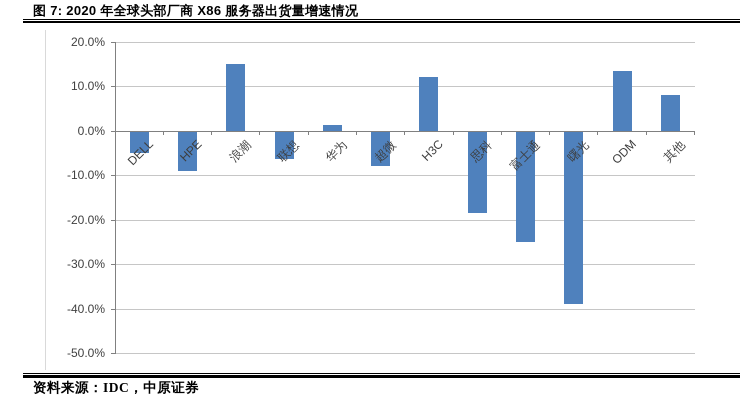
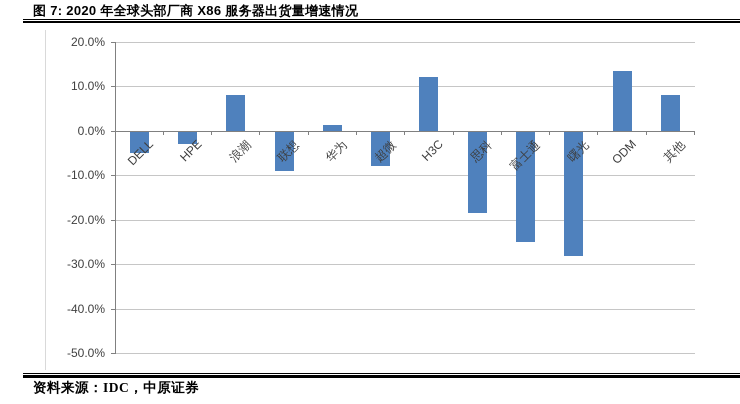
HPE: -9% -> -3%
浪潮: 15% -> 8%
联想: -6% -> -9%
曙光: -39% -> -28%
